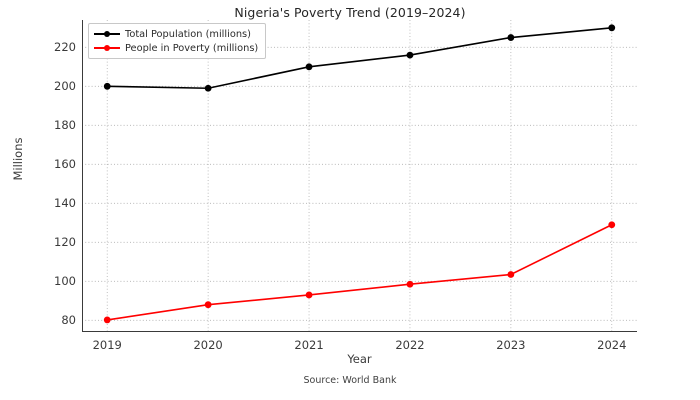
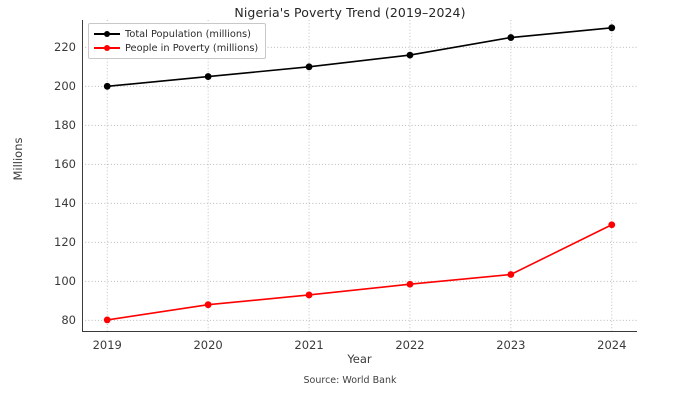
Total Population (millions)/2020: 199 -> 205
